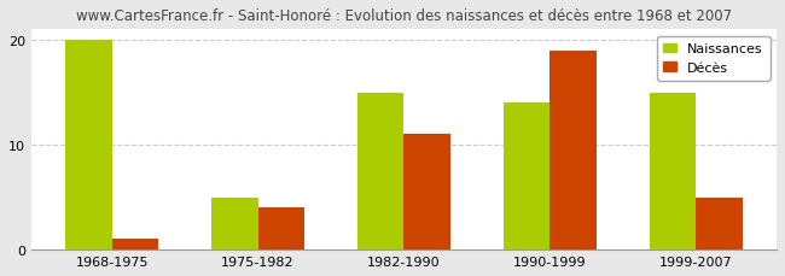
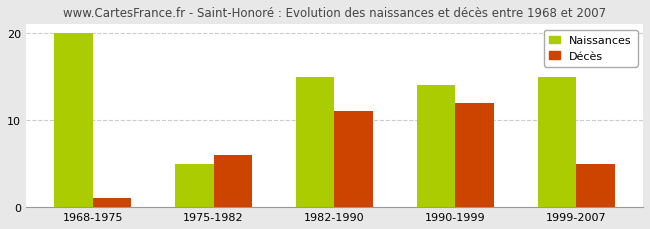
Décès/1975-1982: 4 -> 6
Décès/1990-1999: 19 -> 12
